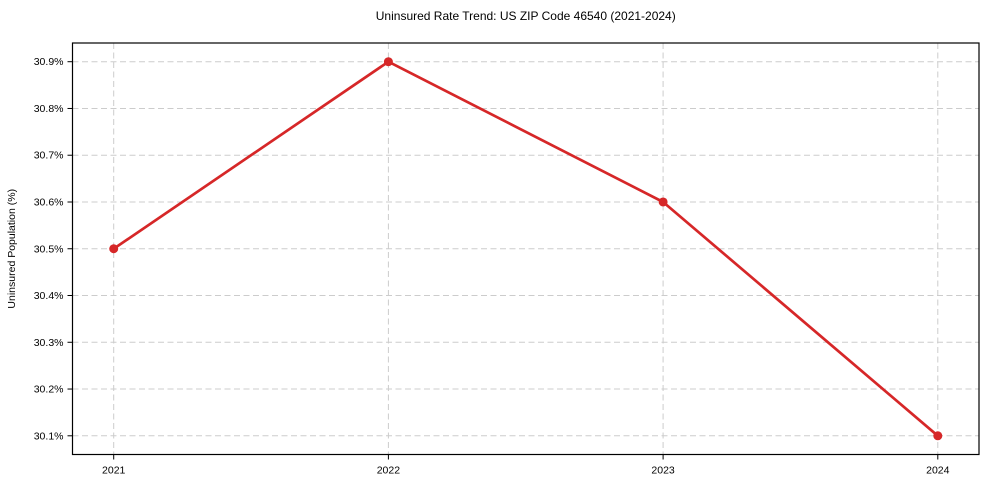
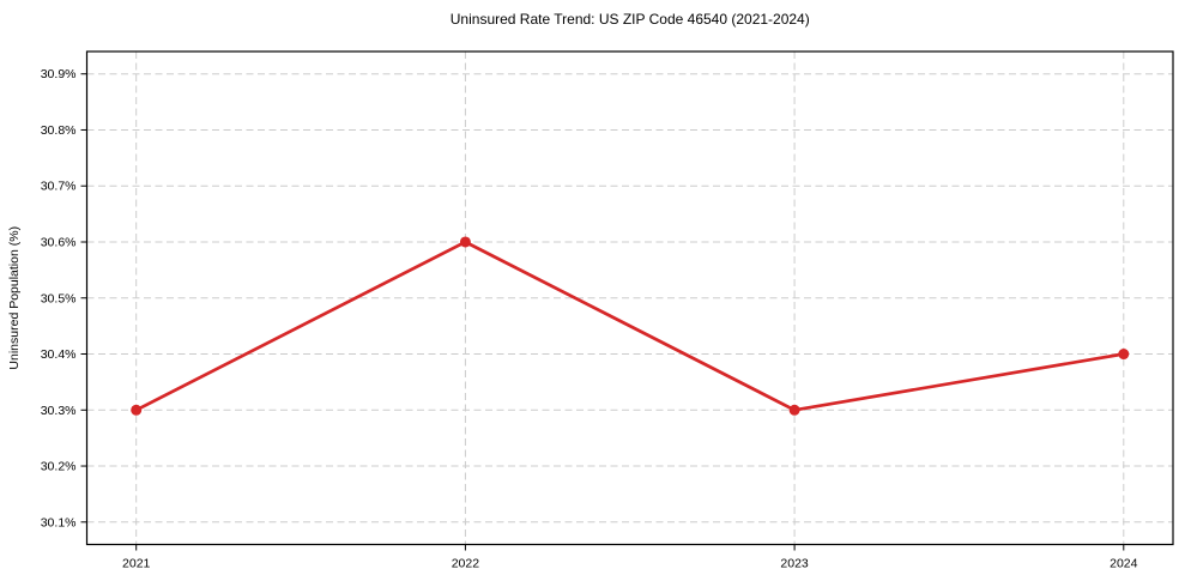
2021: 30.5% -> 30.3%
2022: 30.9% -> 30.6%
2023: 30.6% -> 30.3%
2024: 30.1% -> 30.4%
